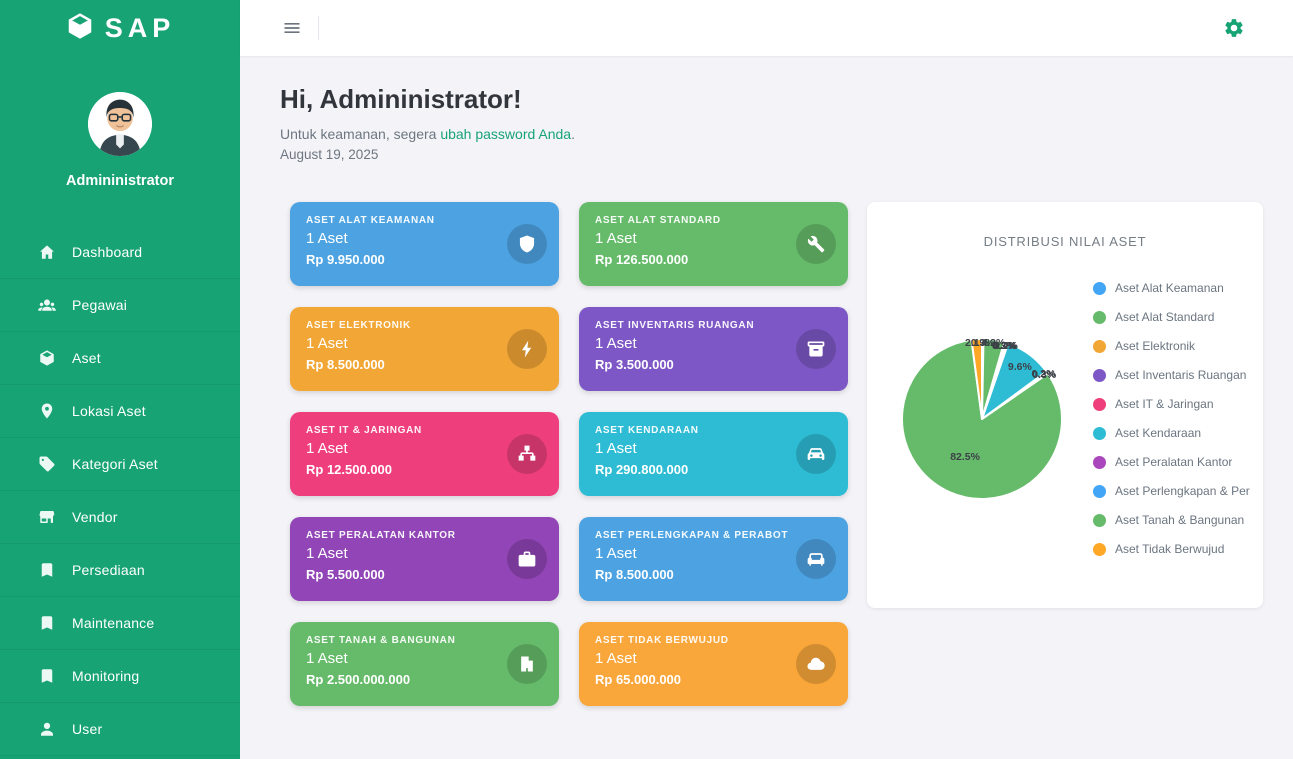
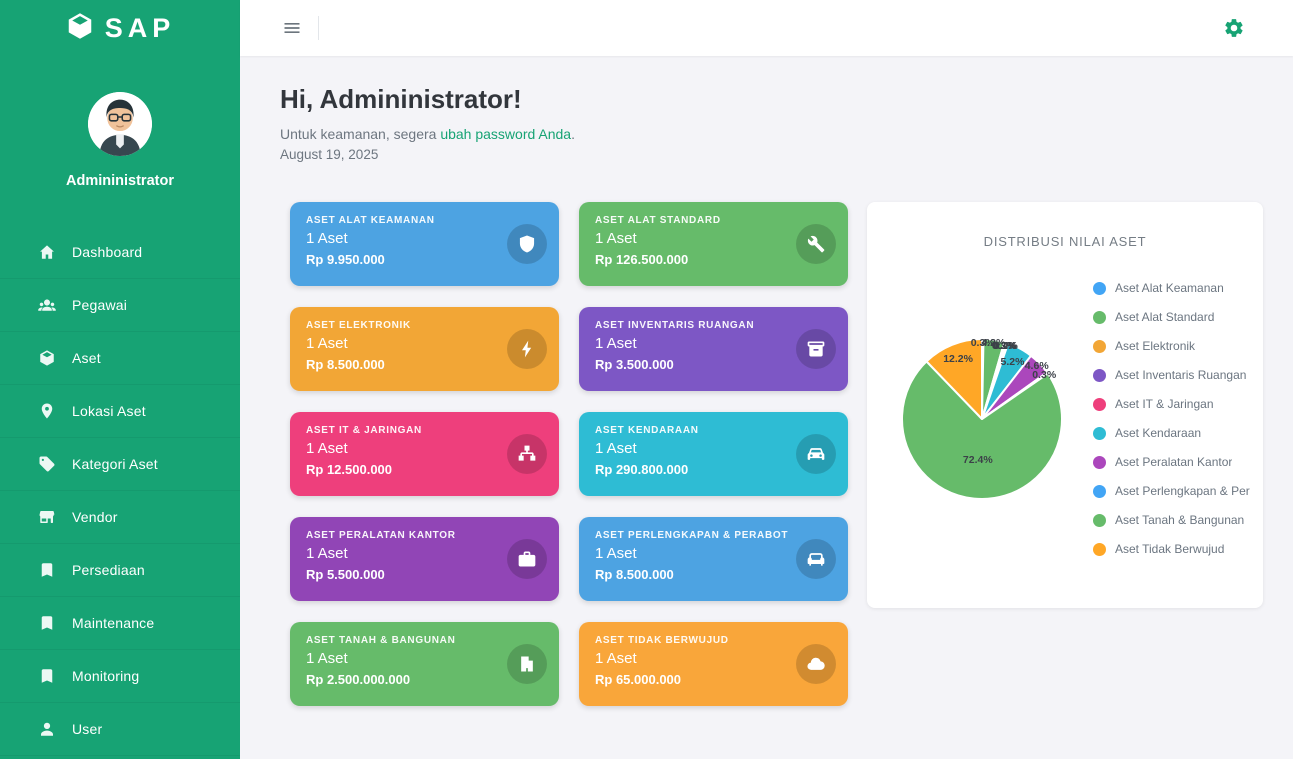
Aset Kendaraan: 9.6% -> 5.2%
Aset Peralatan Kantor: 0.2% -> 4.6%
Aset Tanah & Bangunan: 82.5% -> 72.4%
Aset Tidak Berwujud: 2.1% -> 12.2%
